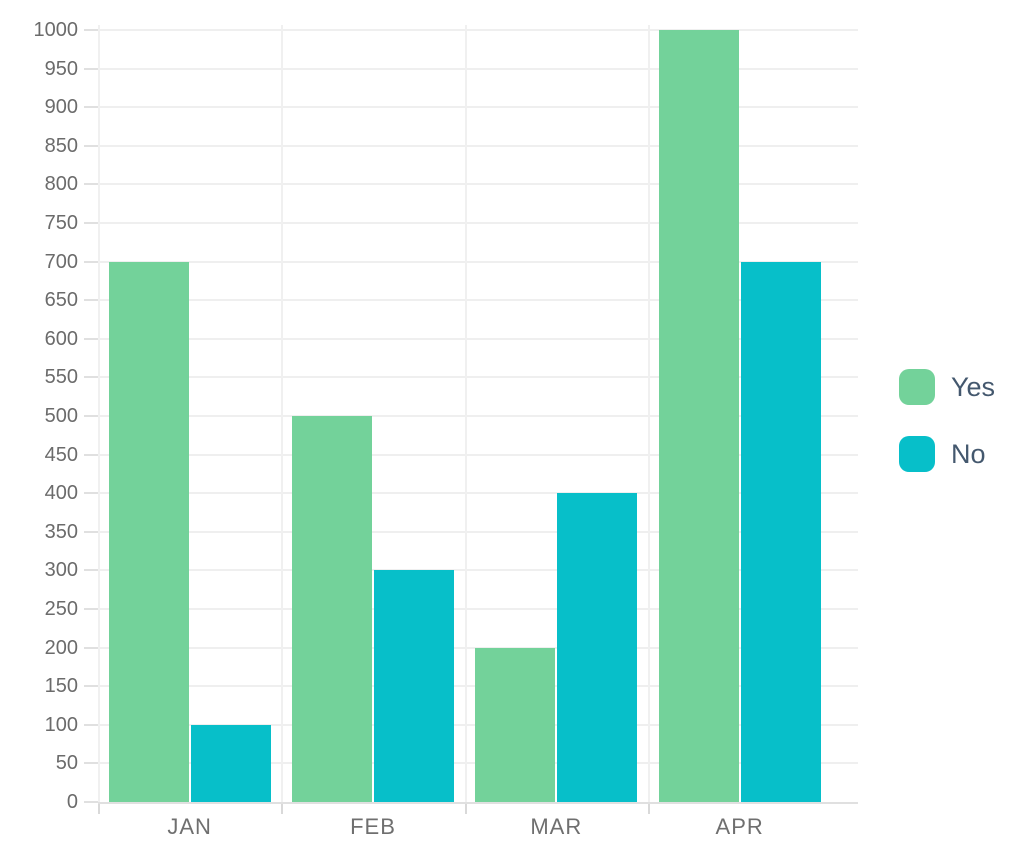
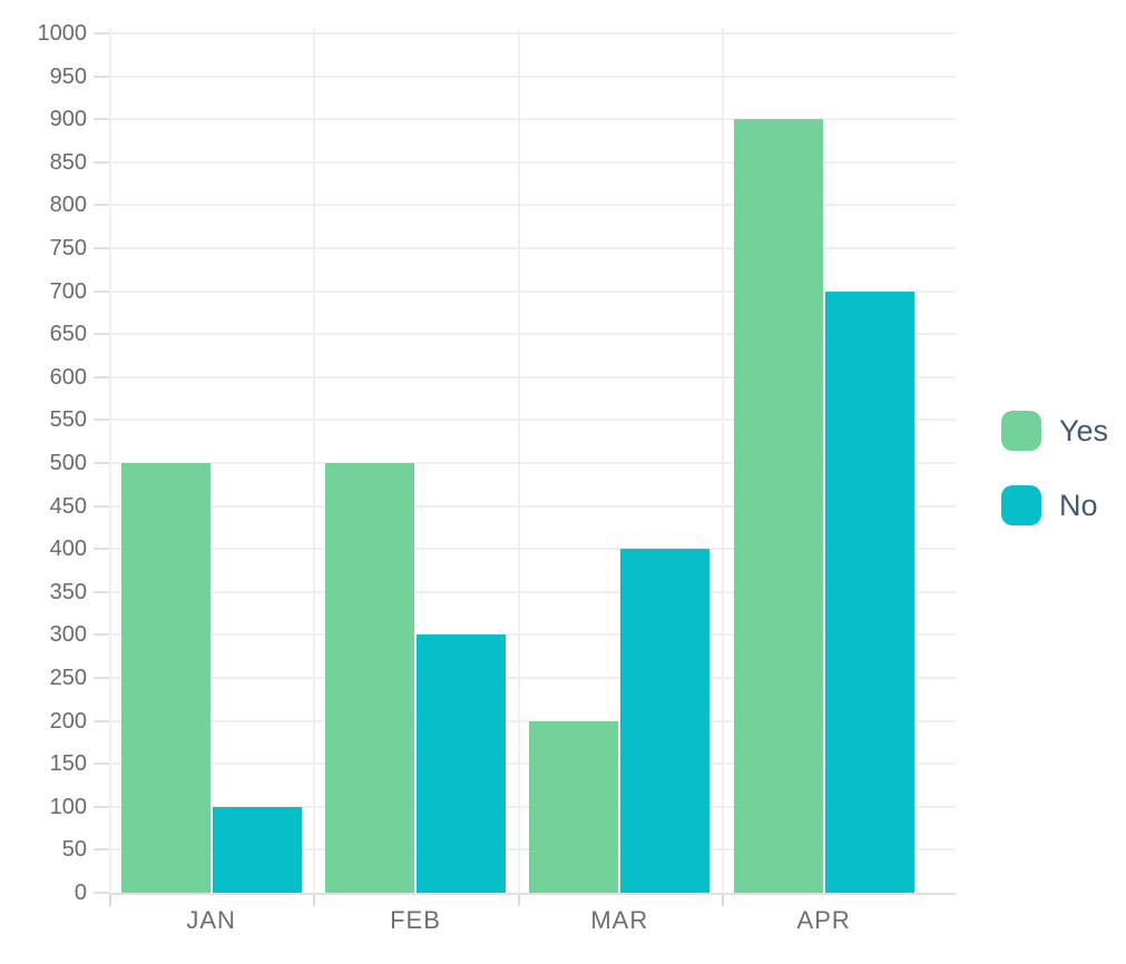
Yes/JAN: 700 -> 500
Yes/APR: 1000 -> 900
